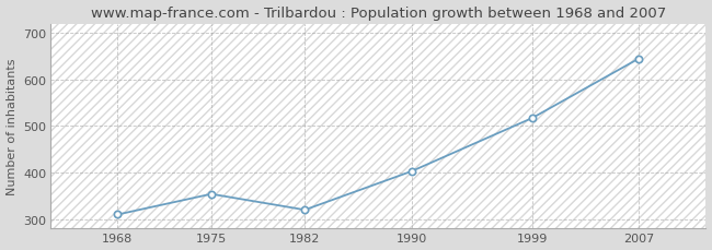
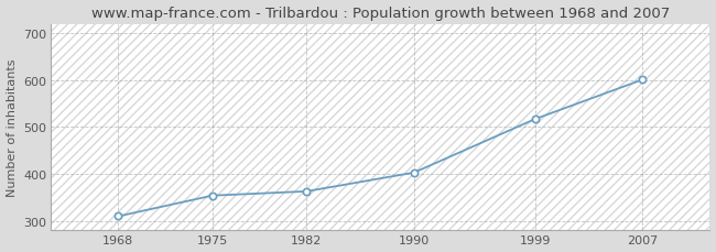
1982: 320 -> 363
2007: 645 -> 601
